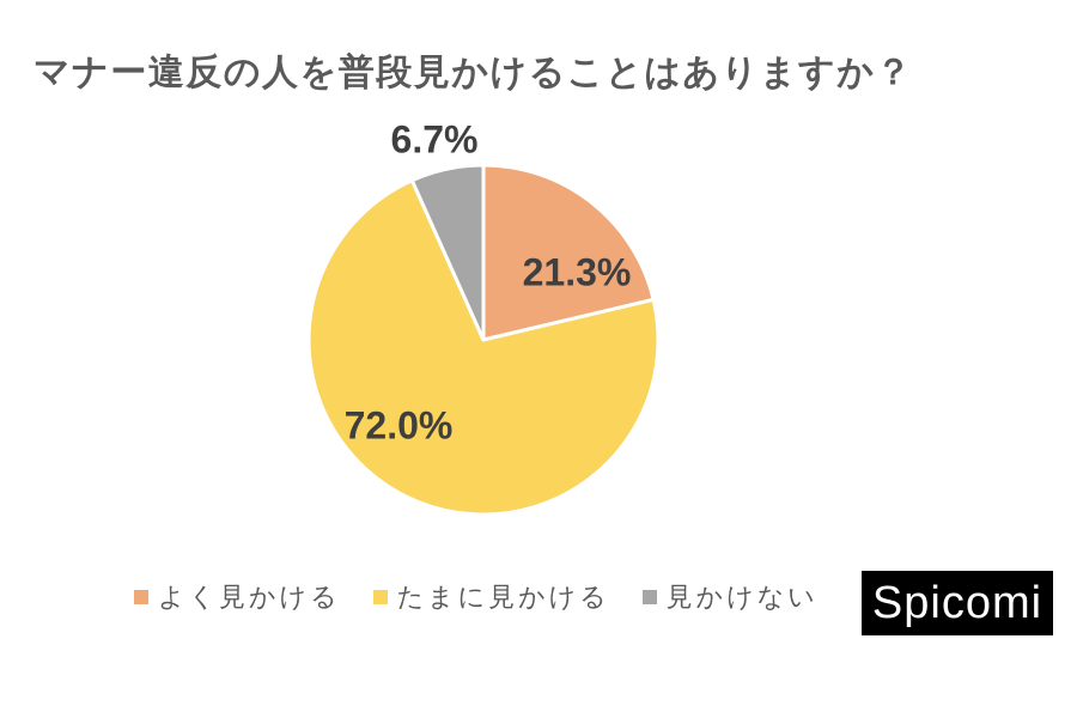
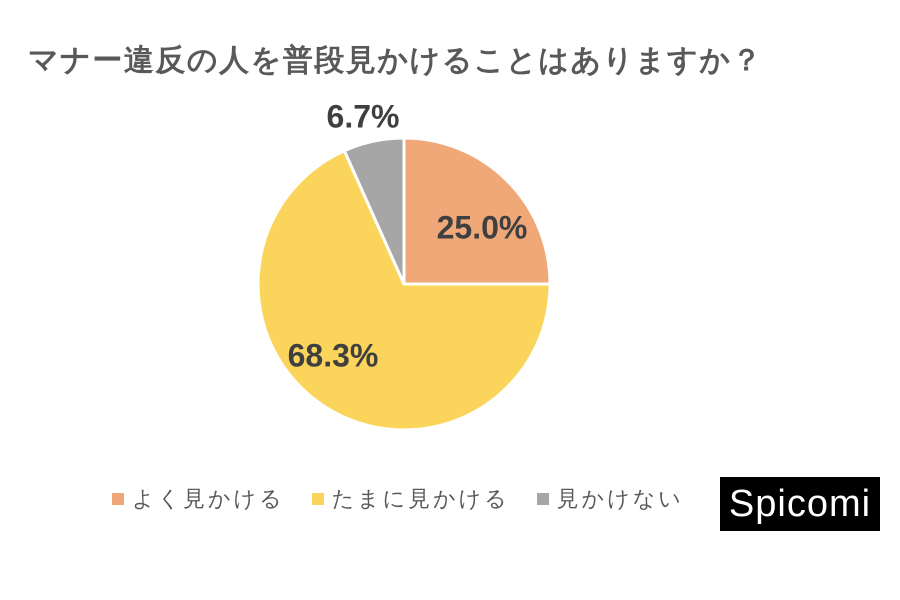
よく見かける: 21.3% -> 25.0%
たまに見かける: 72.0% -> 68.3%
